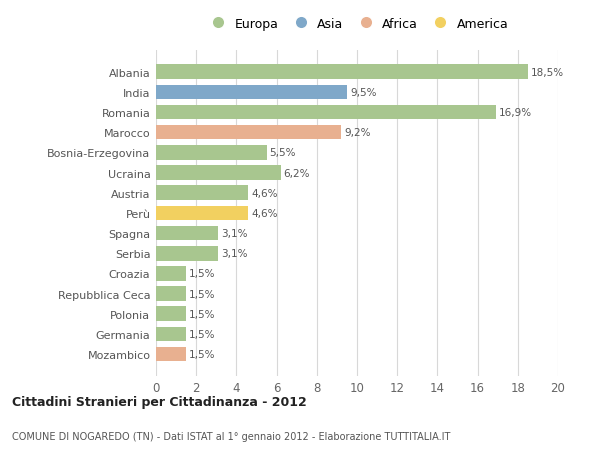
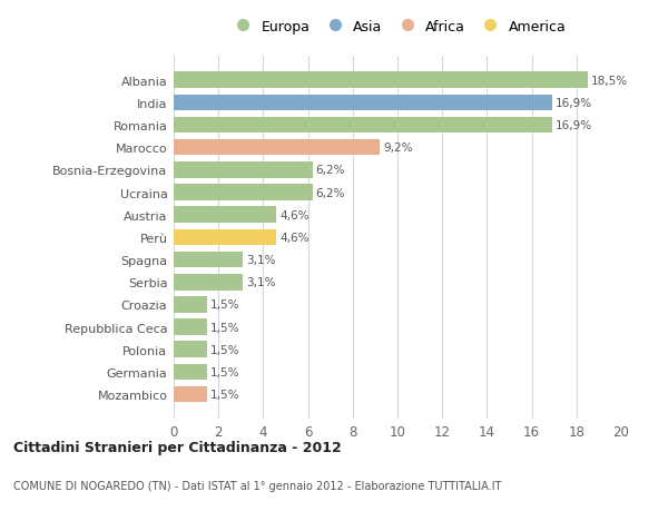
India: 9,5% -> 16,9%
Bosnia-Erzegovina: 5,5% -> 6,2%
